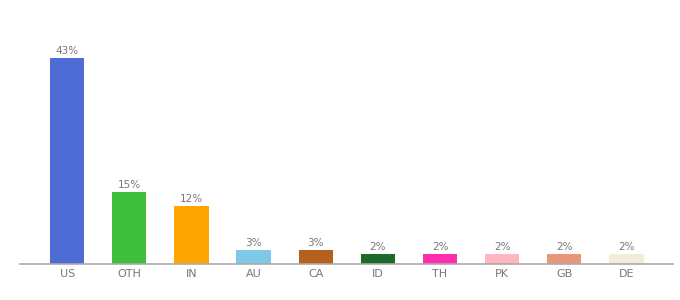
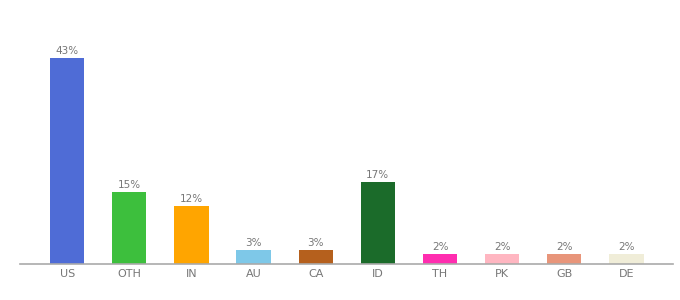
ID: 2% -> 17%
